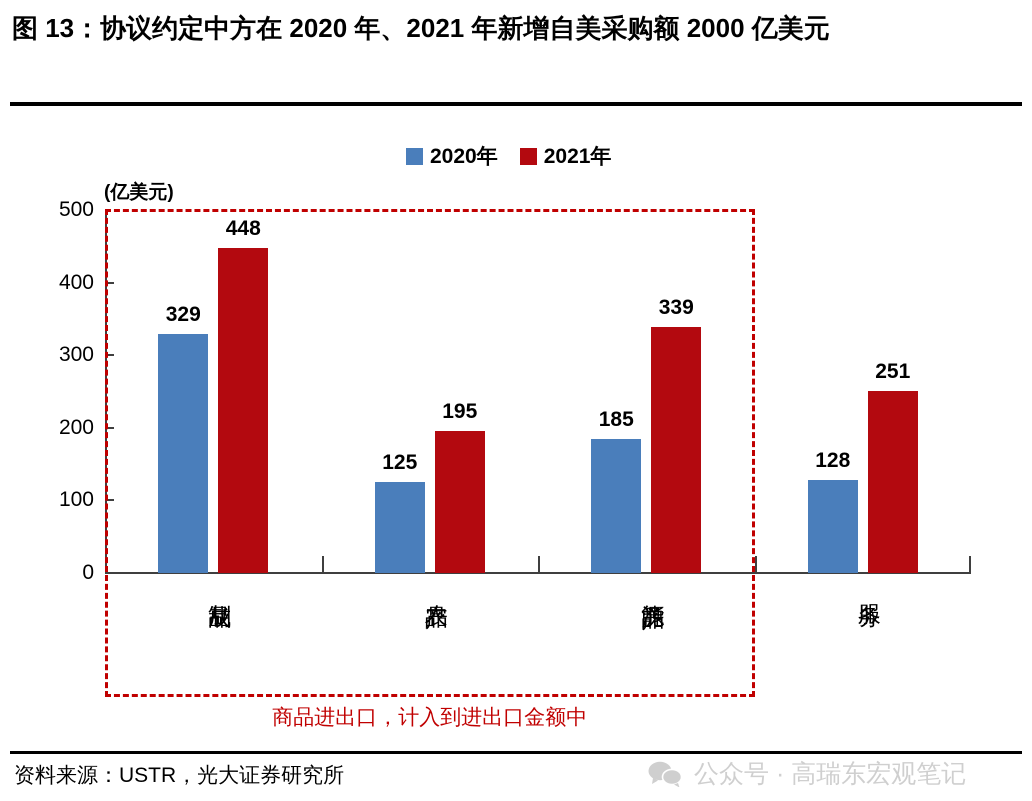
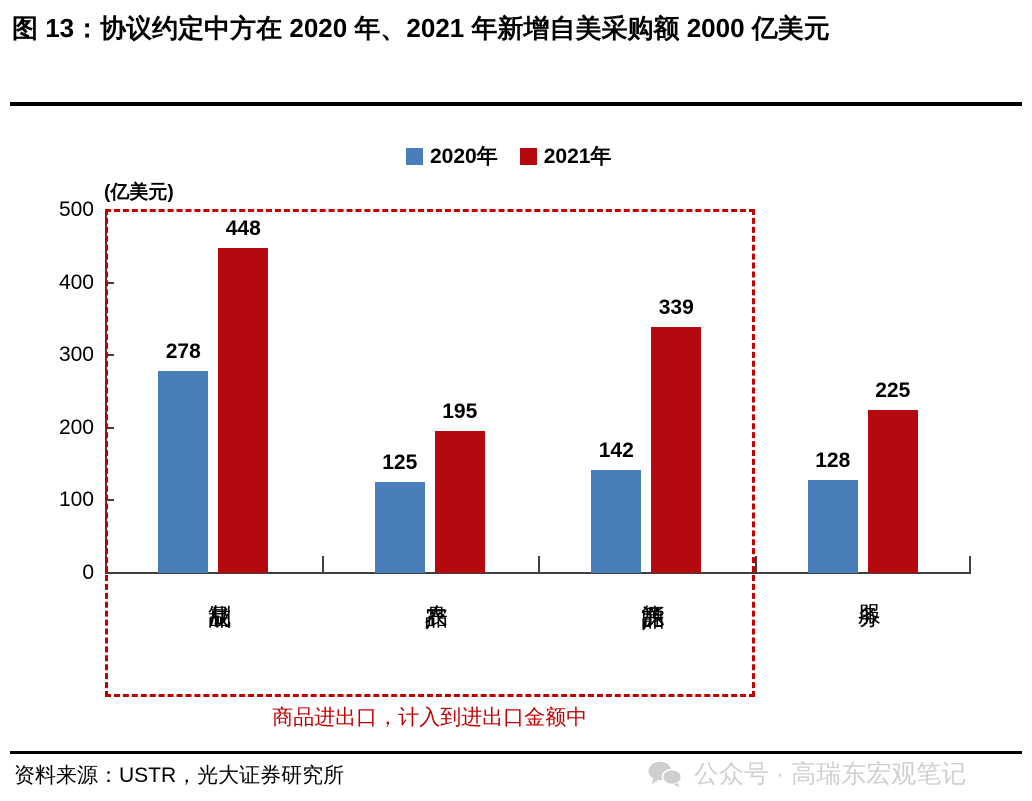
2020年/制成品: 329 -> 278
2020年/能源产品: 185 -> 142
2021年/服务: 251 -> 225
